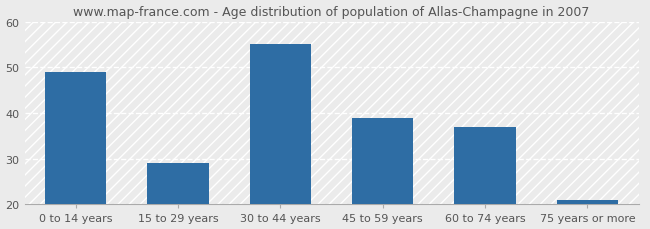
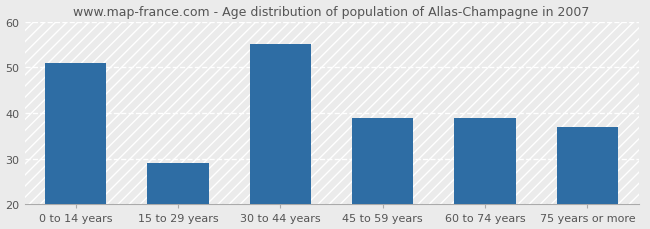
0 to 14 years: 49 -> 51
60 to 74 years: 37 -> 39
75 years or more: 21 -> 37
